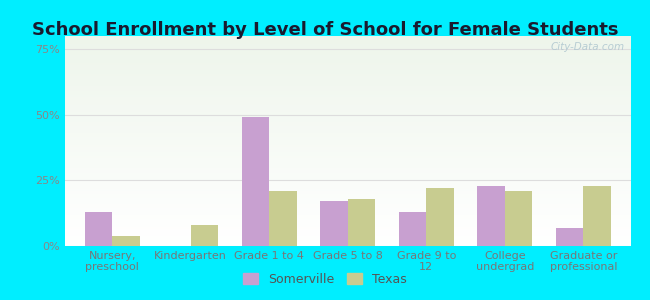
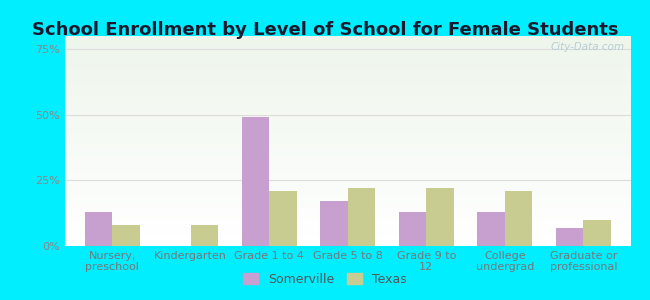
Texas/Nursery, preschool: 4% -> 8%
Texas/Grade 5 to 8: 18% -> 22%
Somerville/College undergrad: 23% -> 13%
Texas/Graduate or professional: 23% -> 10%
